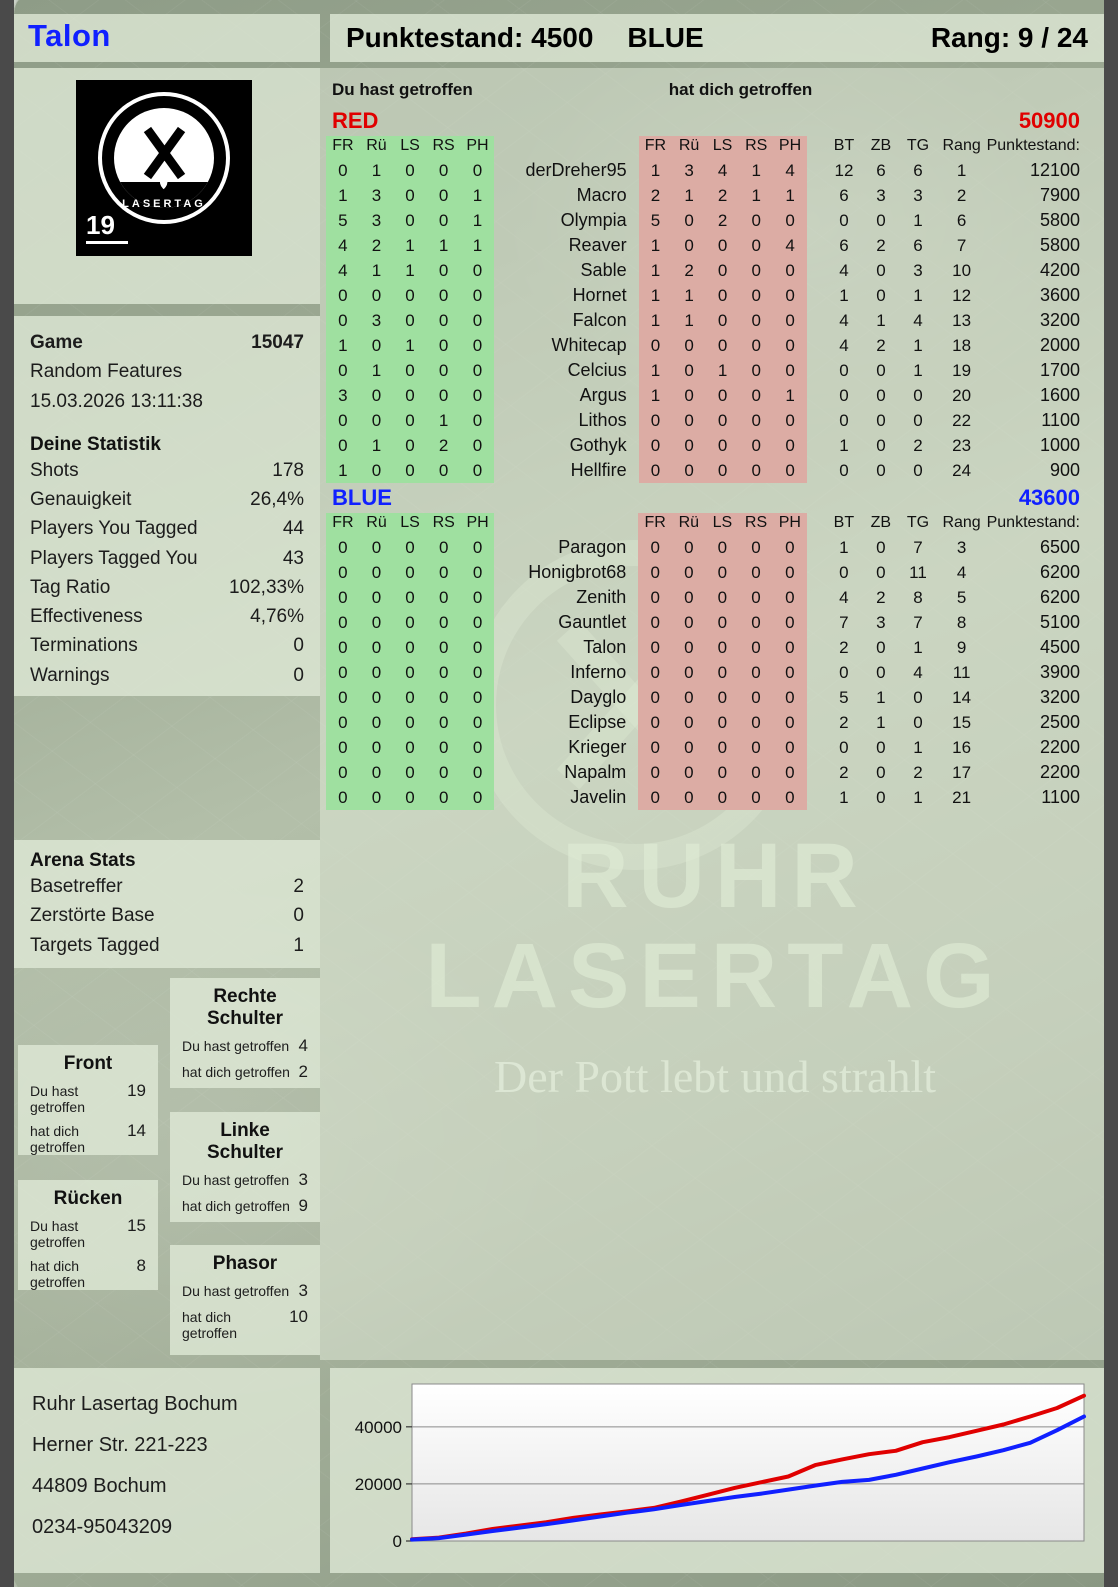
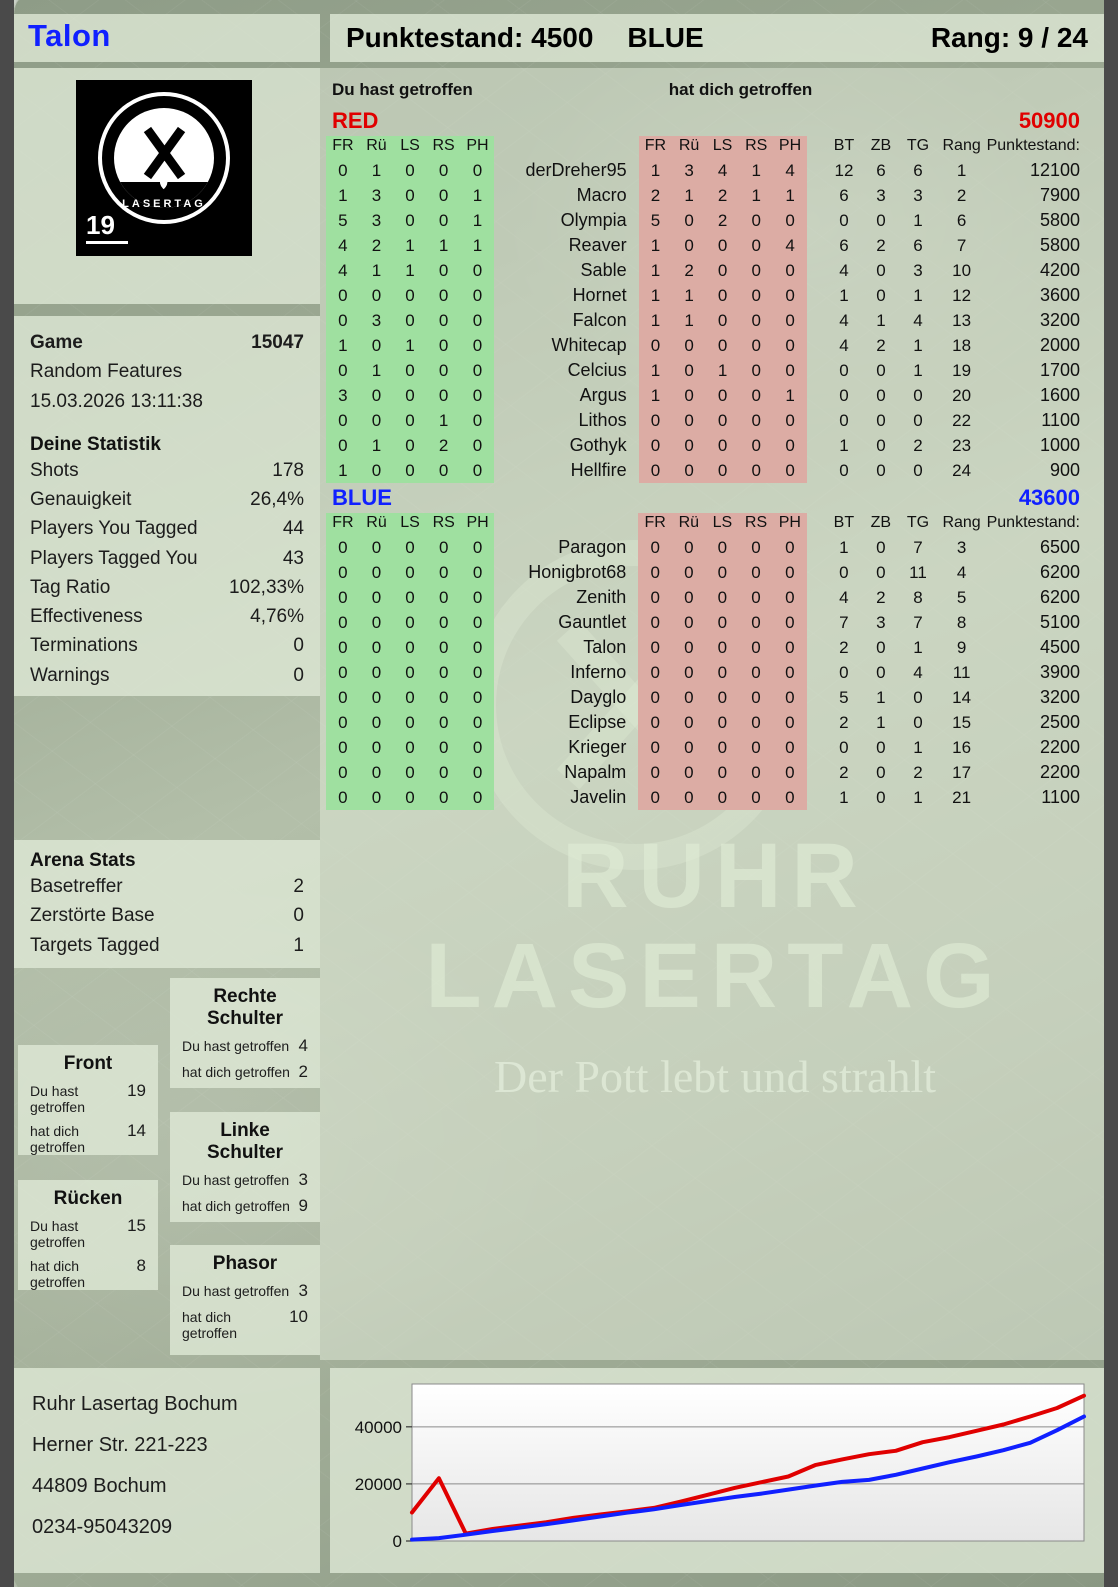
RED/0: 1000 -> 10000
RED/4: 1000 -> 22000
